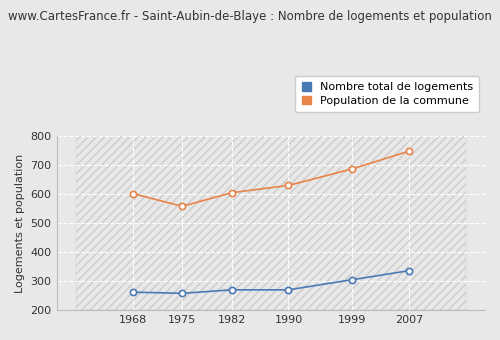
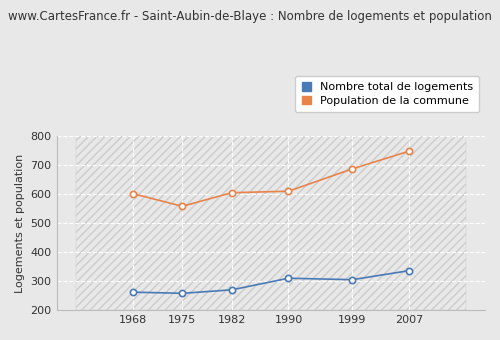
Nombre total de logements/1990: 270 -> 310
Population de la commune/1990: 630 -> 610
